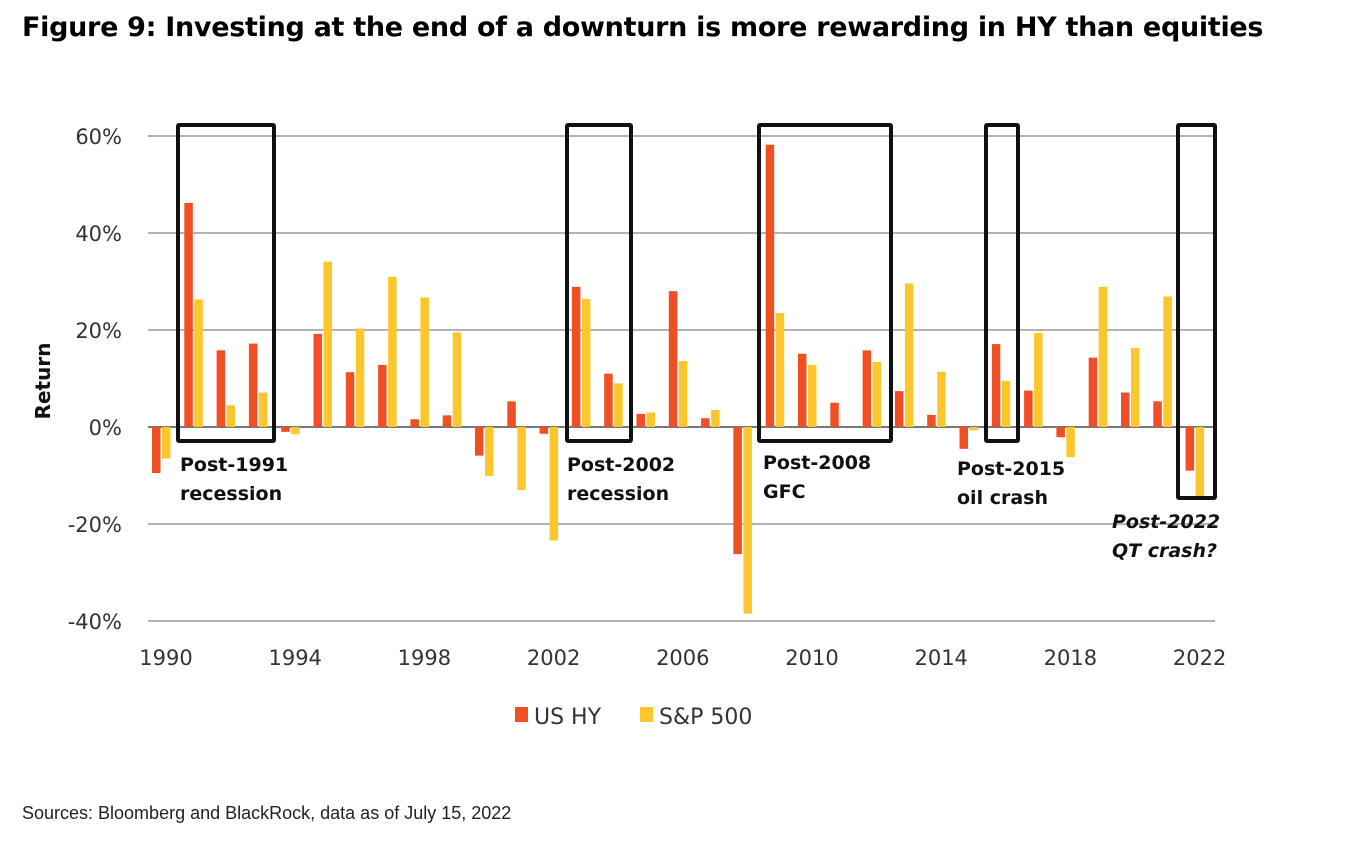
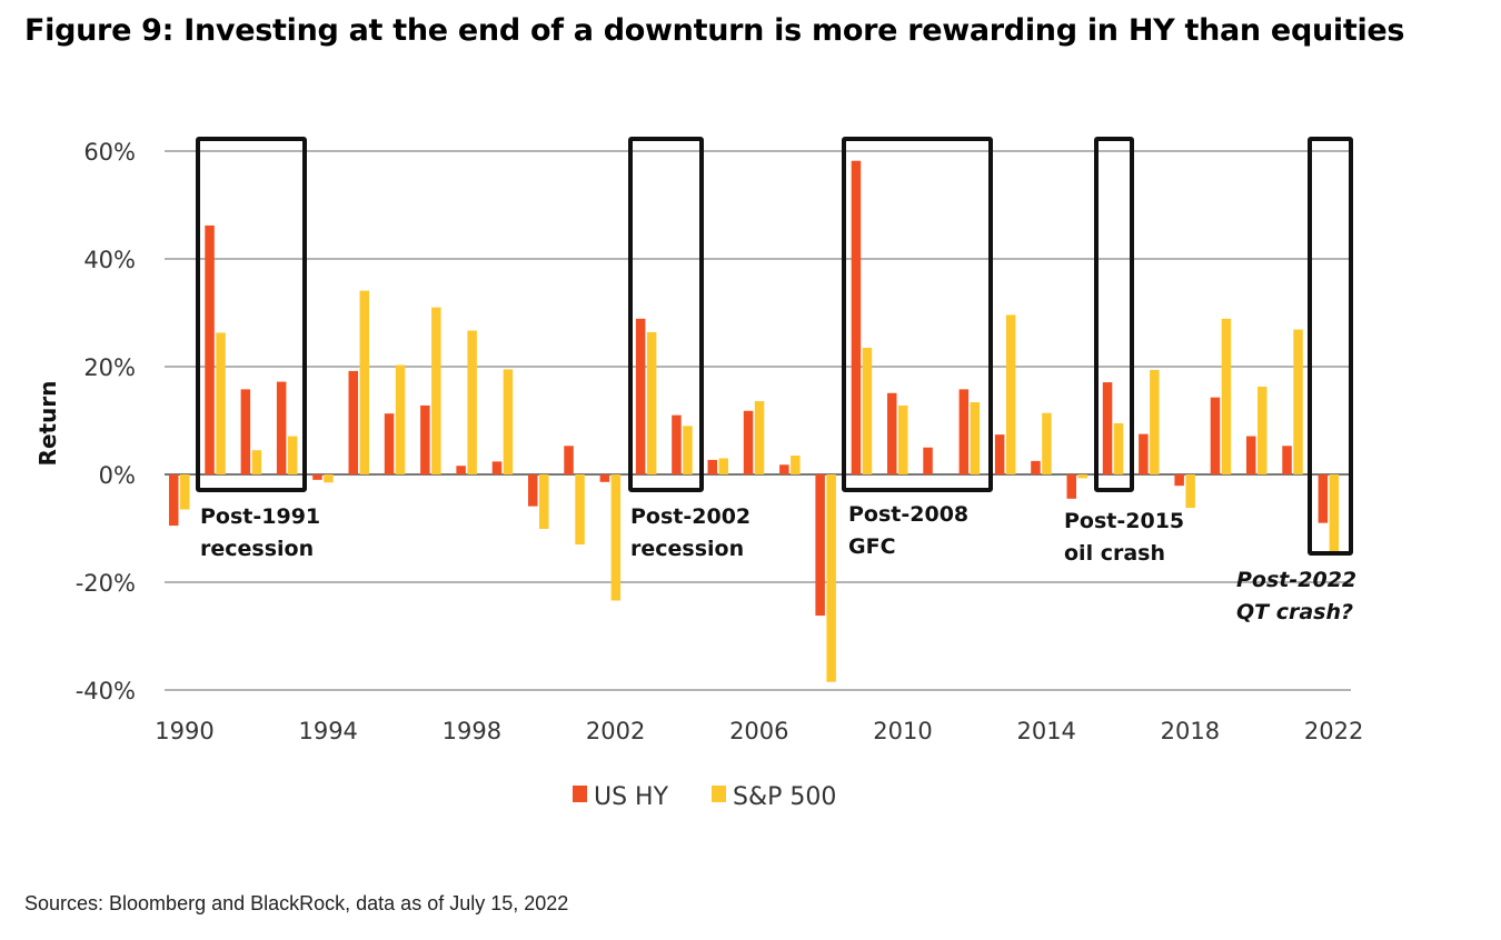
US HY/2006: 28% -> 12%
